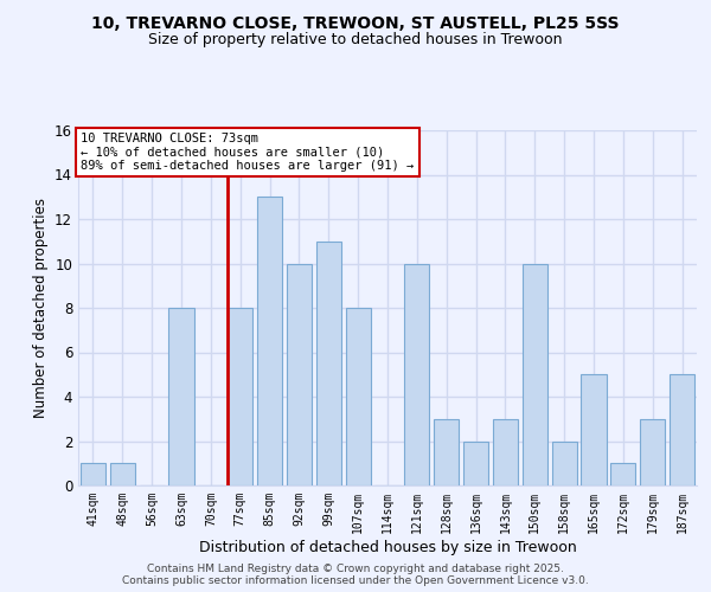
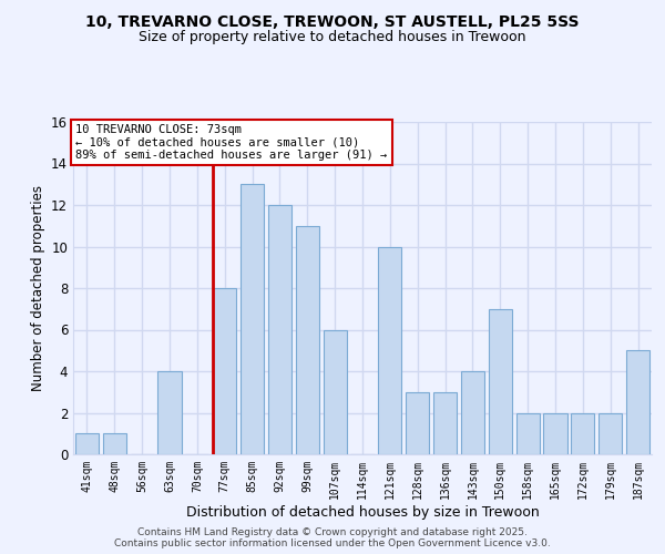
63sqm: 8 -> 4
92sqm: 10 -> 12
107sqm: 8 -> 6
136sqm: 2 -> 3
143sqm: 3 -> 4
150sqm: 10 -> 7
165sqm: 5 -> 2
172sqm: 1 -> 2
179sqm: 3 -> 2
